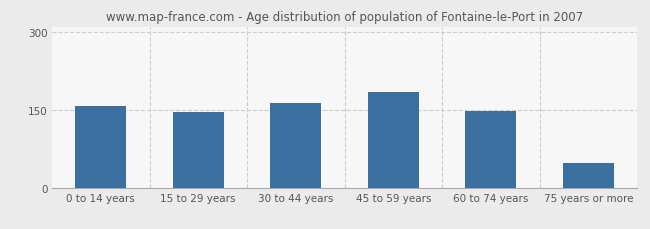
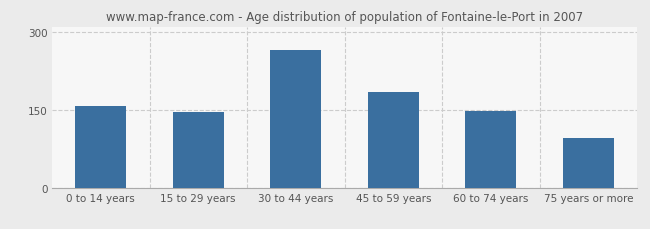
30 to 44 years: 163 -> 264
75 years or more: 48 -> 96
